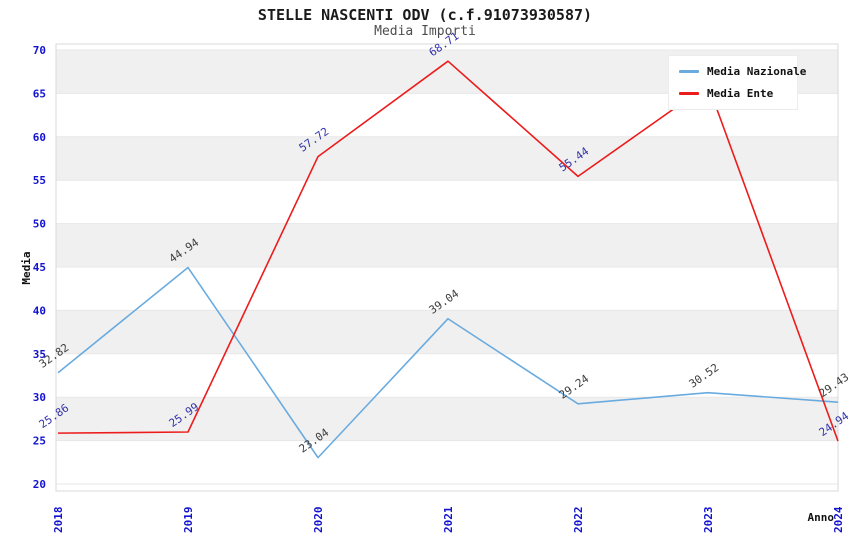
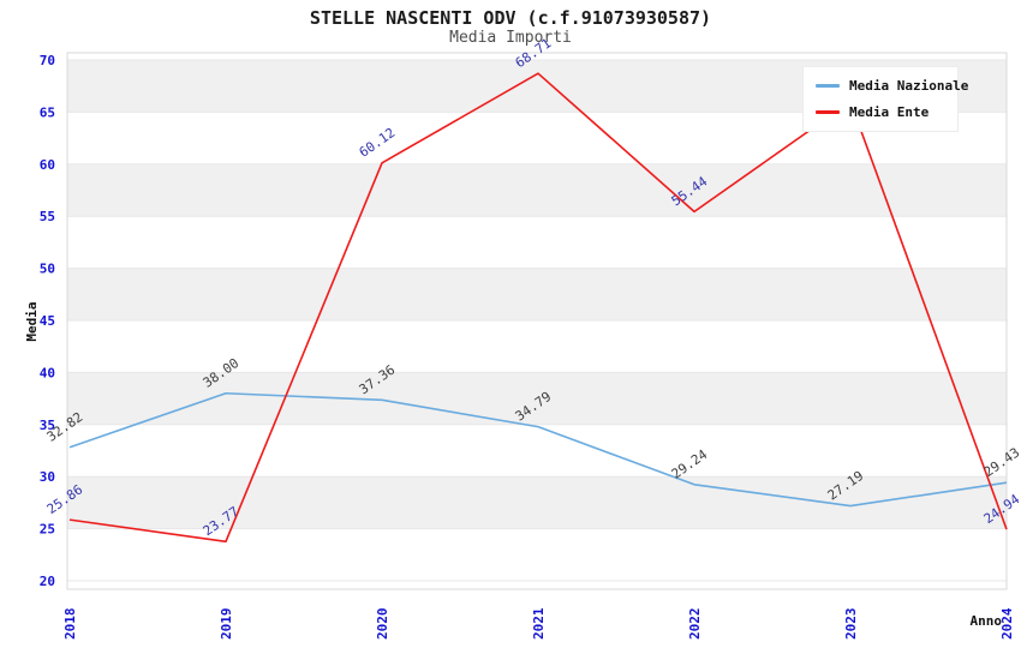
Media Nazionale/2019: 44.94 -> 38.00
Media Ente/2019: 25.99 -> 23.77
Media Nazionale/2020: 23.04 -> 37.36
Media Ente/2020: 57.72 -> 60.12
Media Nazionale/2021: 39.04 -> 34.79
Media Nazionale/2023: 30.52 -> 27.19
